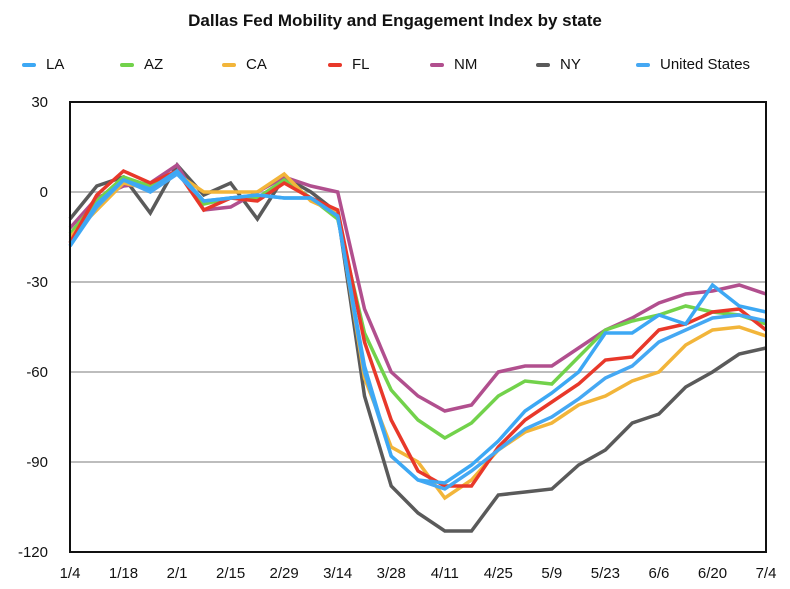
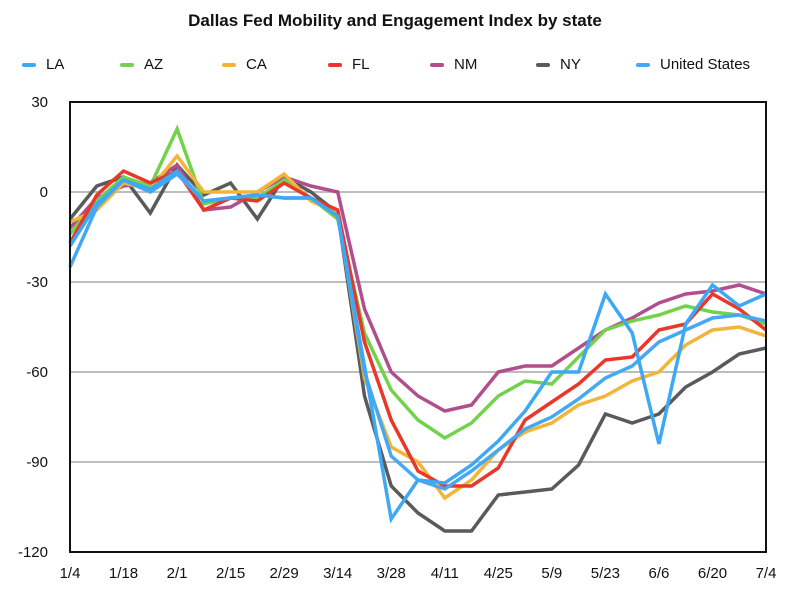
CA/1/4: -15 -> -10
United States/1/4: -18 -> -25
AZ/2/1: 7 -> 21
CA/2/1: 6 -> 12
LA/3/28: -88 -> -109
FL/4/25: -85 -> -92
LA/5/9: -67 -> -60
NY/5/23: -86 -> -74
LA/5/23: -47 -> -34
LA/6/6: -41 -> -84
FL/6/20: -40 -> -34
LA/7/4: -40 -> -34
